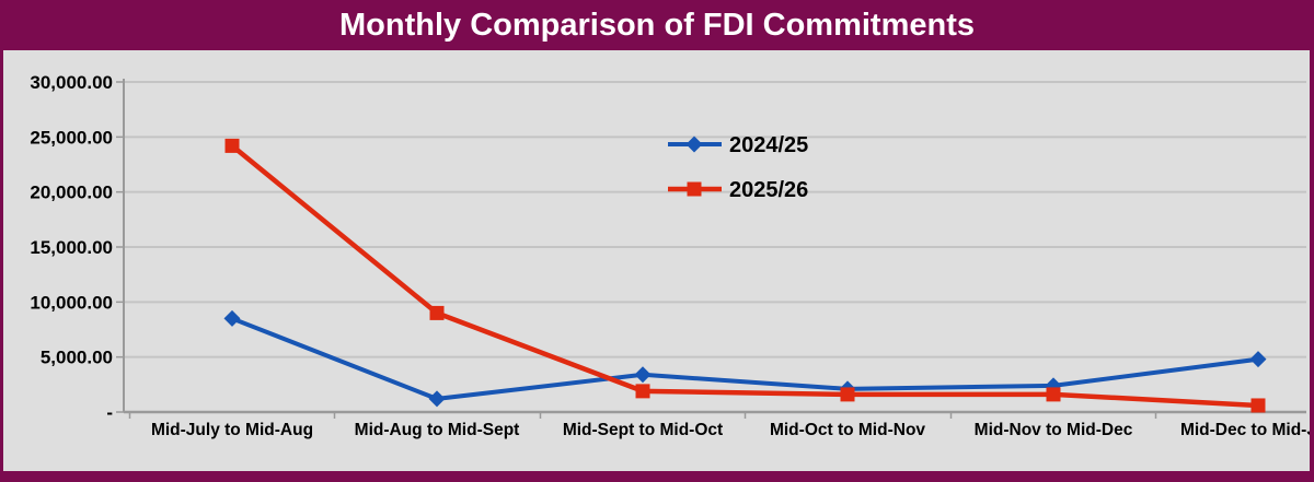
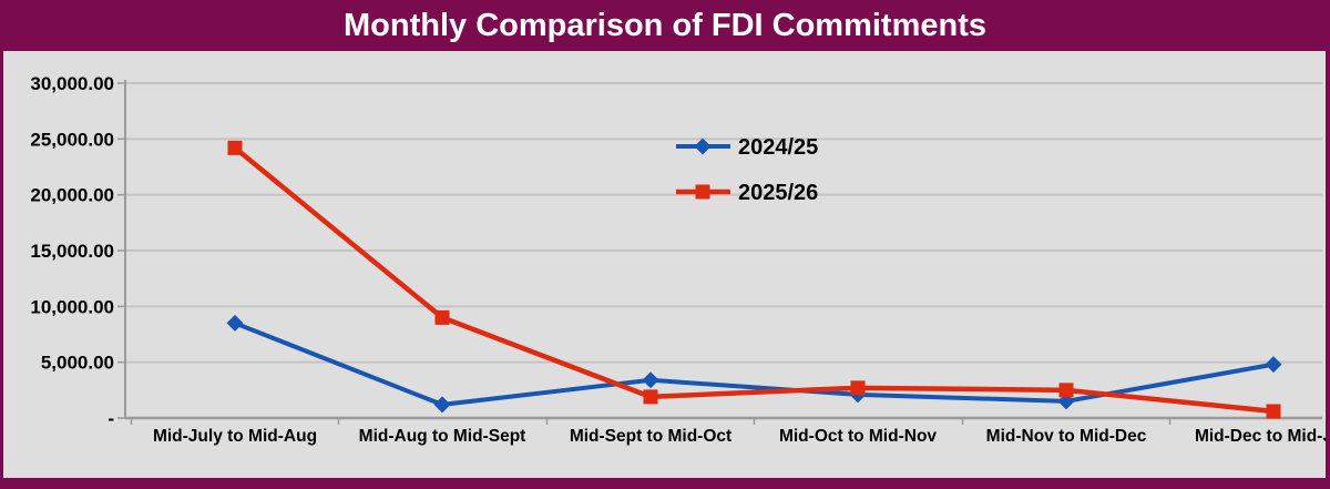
2025/26/Mid-Oct to Mid-Nov: 1600 -> 2700
2024/25/Mid-Nov to Mid-Dec: 2400 -> 1500
2025/26/Mid-Nov to Mid-Dec: 1600 -> 2500
